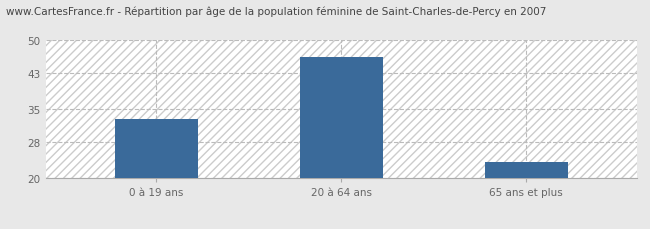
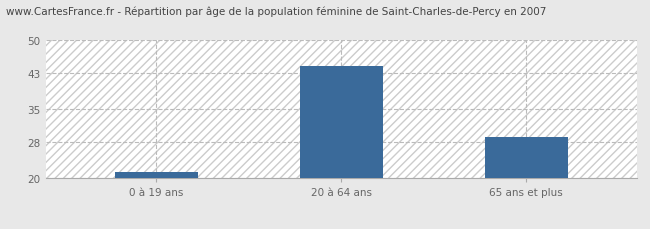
0 à 19 ans: 33.0 -> 21.5
20 à 64 ans: 46.5 -> 44.5
65 ans et plus: 23.5 -> 29.0
